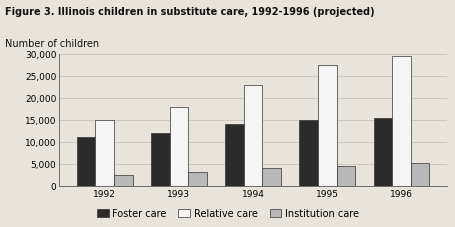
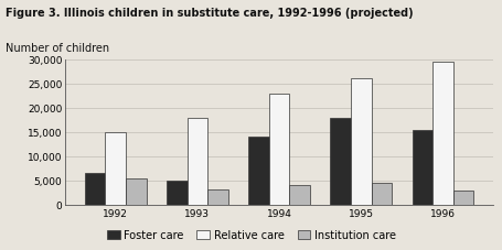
Foster care/1992: 11,000 -> 6,500
Institution care/1992: 2,500 -> 5,500
Foster care/1993: 12,000 -> 5,000
Foster care/1995: 15,000 -> 18,000
Relative care/1995: 27,500 -> 26,000
Institution care/1996: 5,200 -> 3,000
